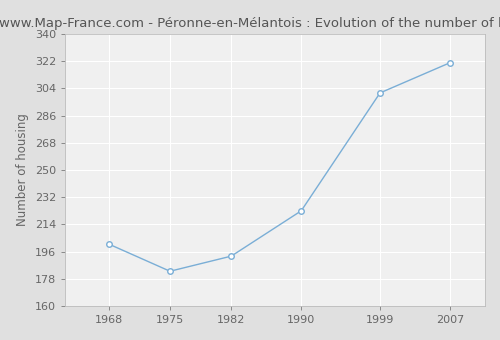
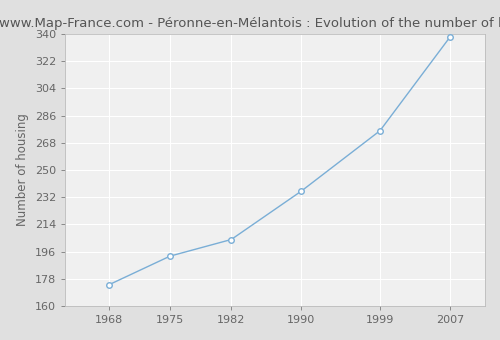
1968: 201 -> 174
1975: 183 -> 193
1982: 193 -> 204
1990: 223 -> 236
1999: 301 -> 276
2007: 321 -> 338
